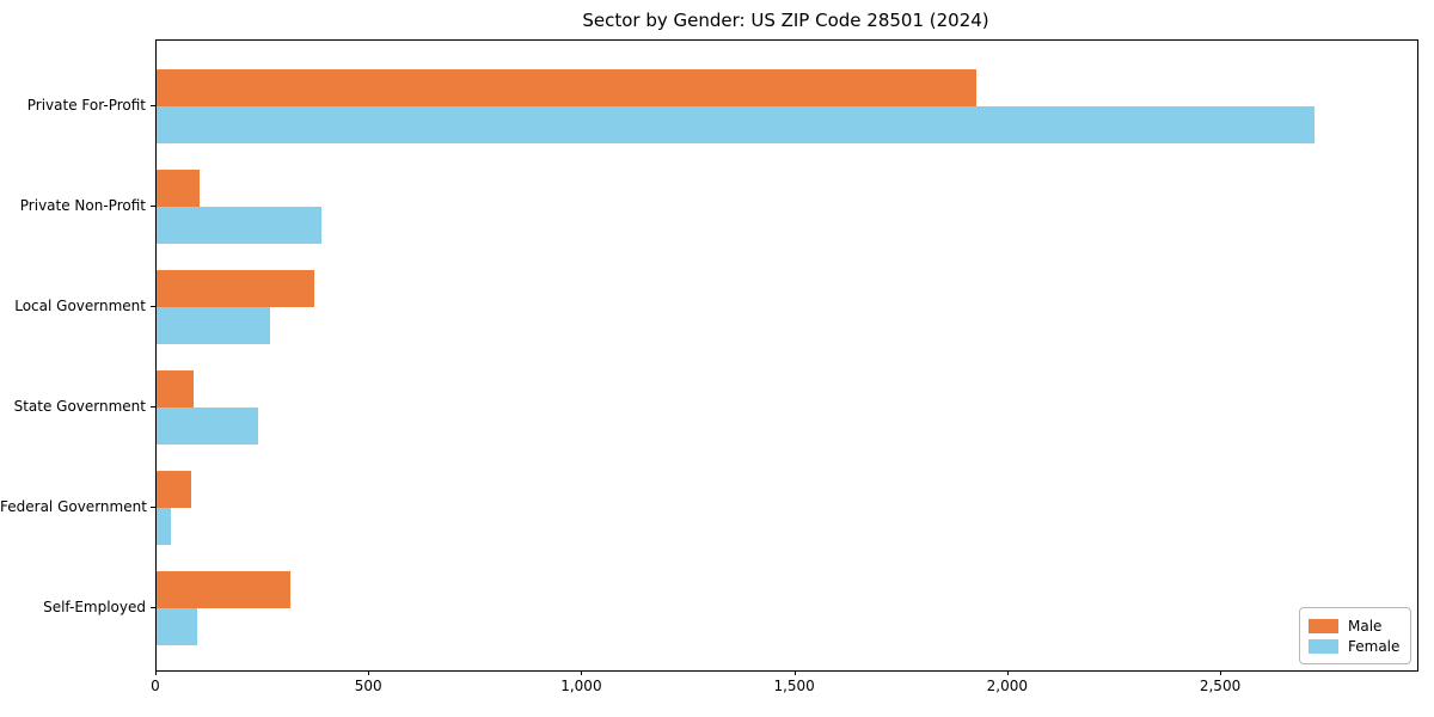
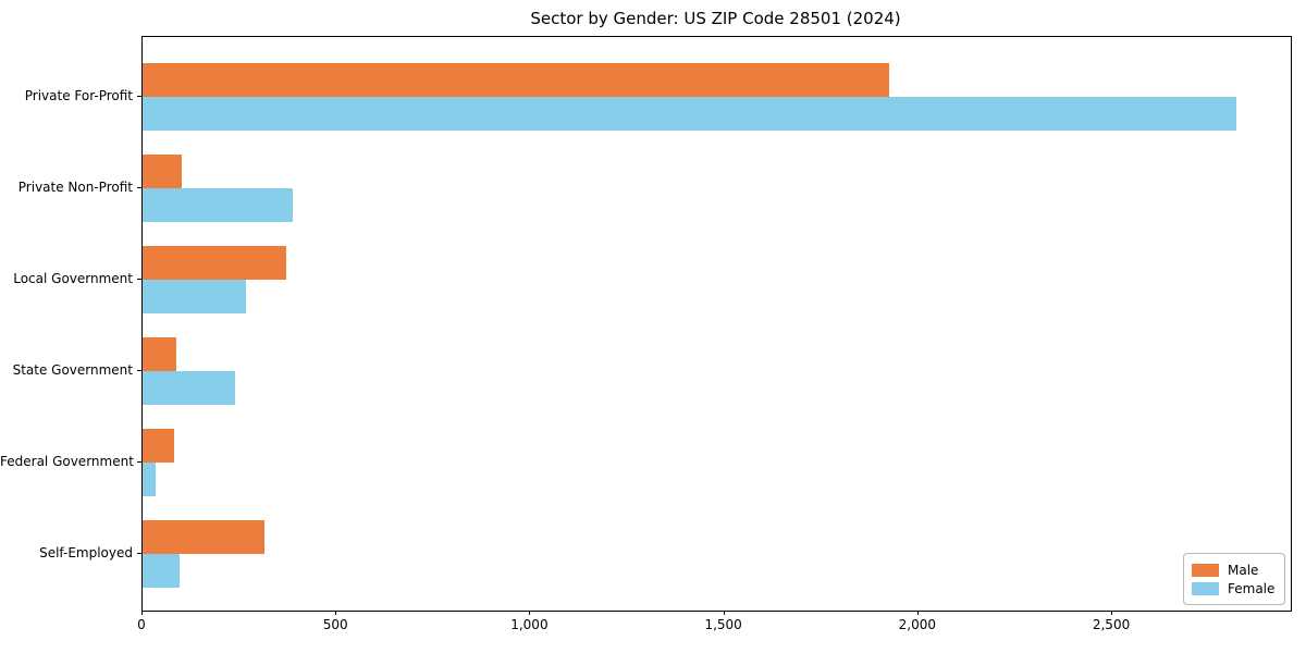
Female/Private For-Profit: 2720 -> 2820
